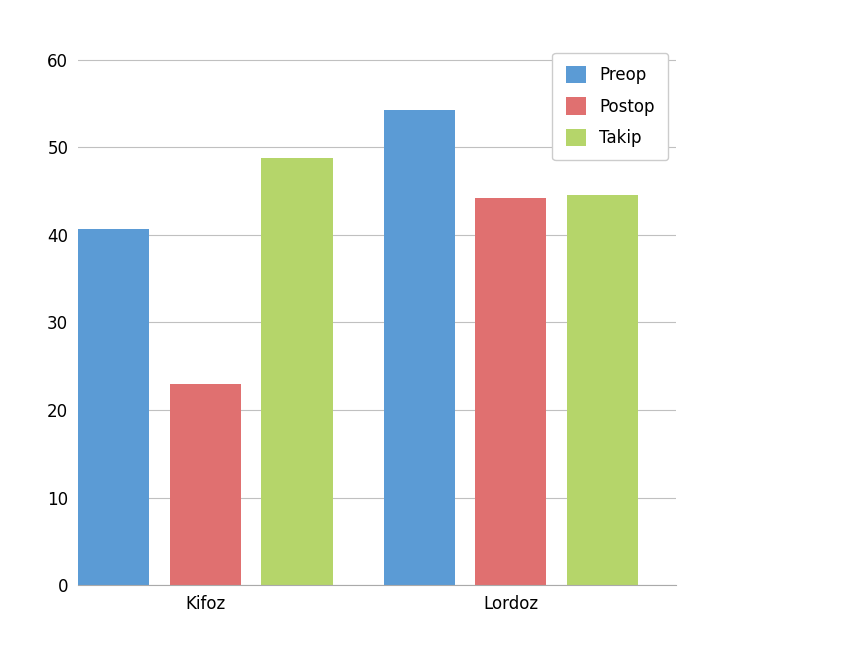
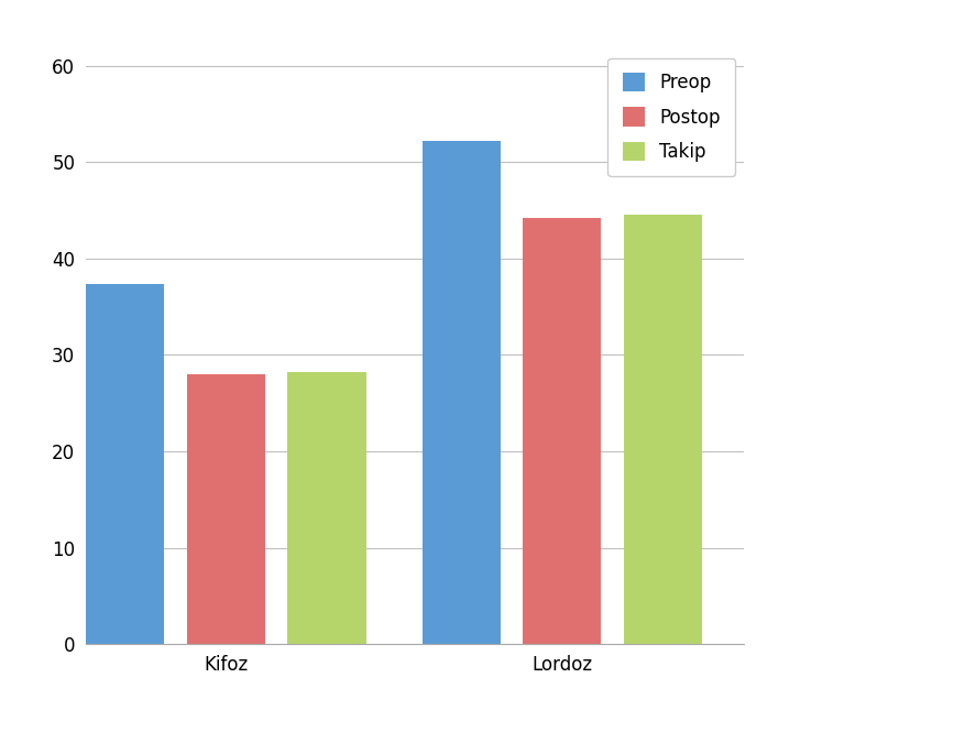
Preop/Kifoz: 40.6 -> 37.3
Postop/Kifoz: 23.0 -> 28.0
Takip/Kifoz: 48.8 -> 28.2
Preop/Lordoz: 54.2 -> 52.2
